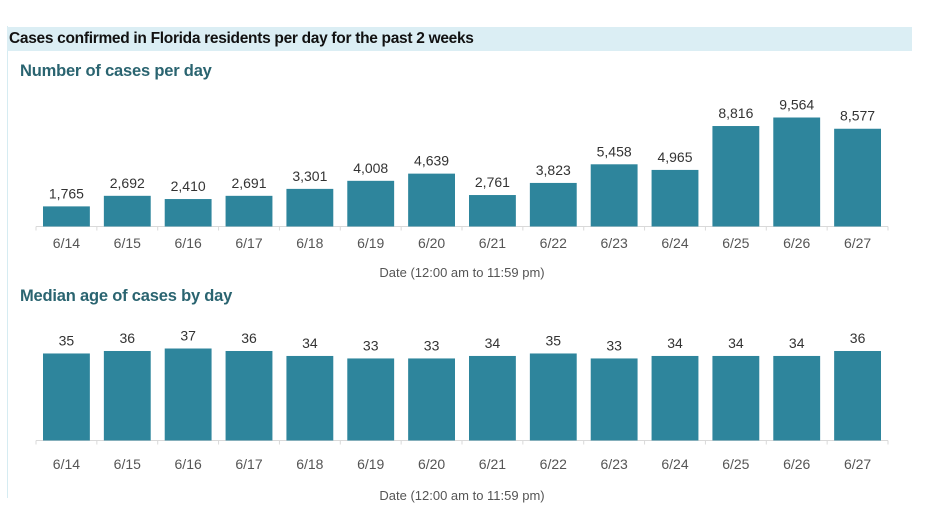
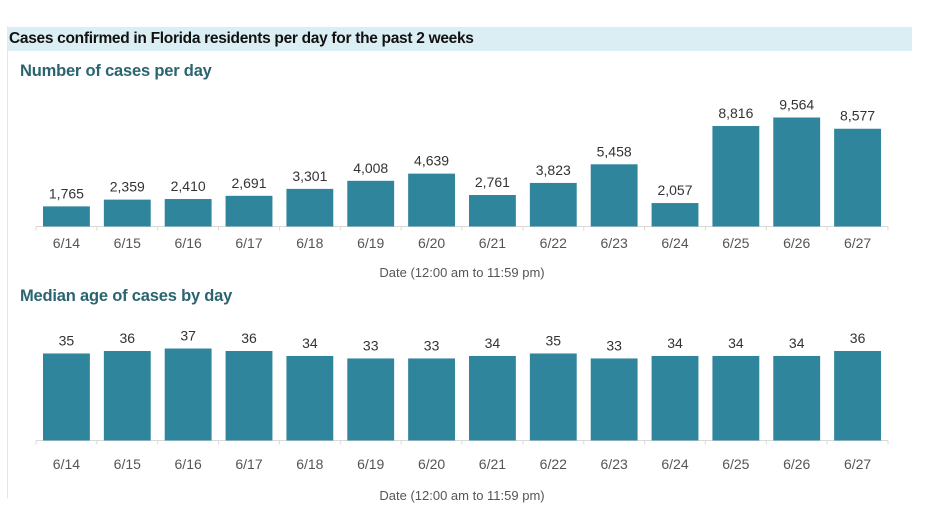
Number of cases per day/6/15: 2,692 -> 2,359
Number of cases per day/6/24: 4,965 -> 2,057
